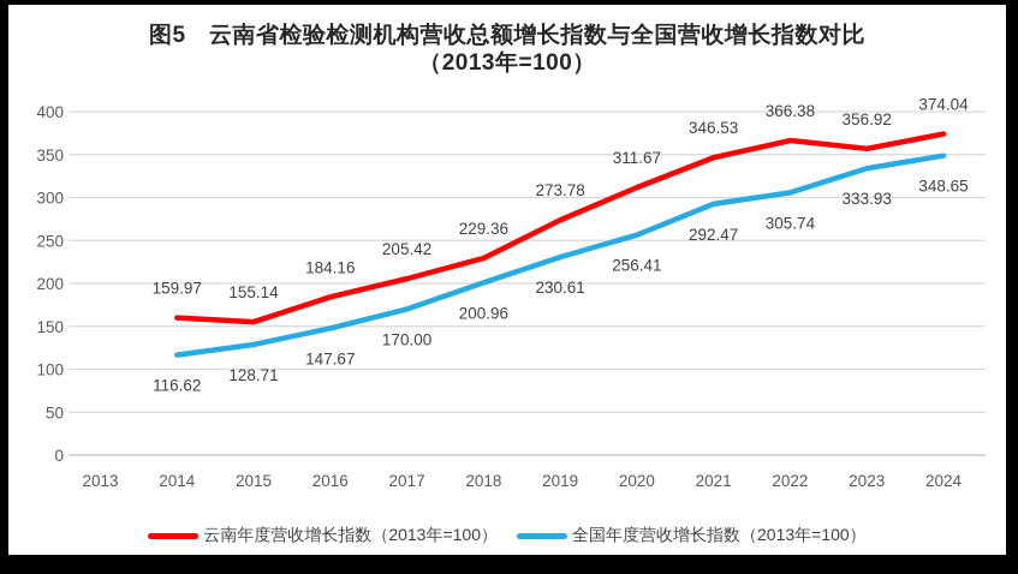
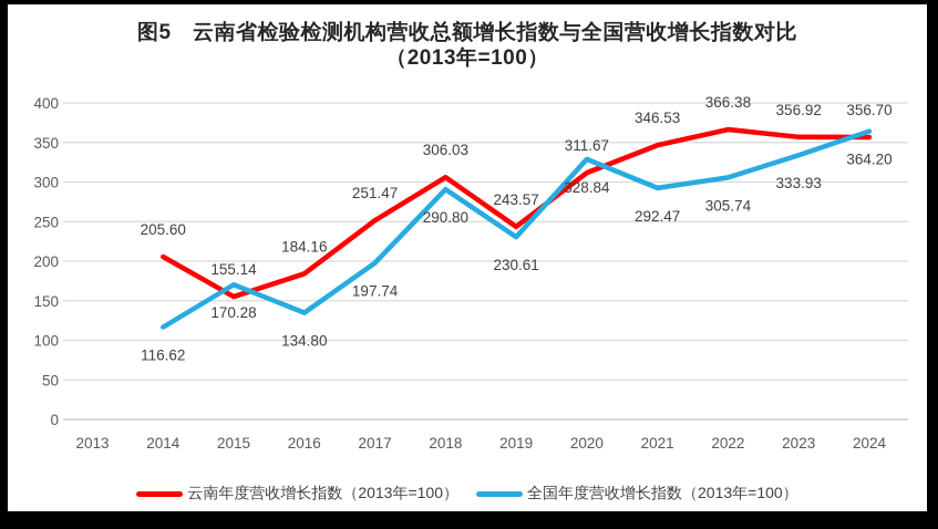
云南年度营收增长指数（2013年=100）/2014: 159.97 -> 205.60
全国年度营收增长指数（2013年=100）/2015: 128.71 -> 170.28
全国年度营收增长指数（2013年=100）/2016: 147.67 -> 134.80
云南年度营收增长指数（2013年=100）/2017: 205.42 -> 251.47
全国年度营收增长指数（2013年=100）/2017: 170.00 -> 197.74
云南年度营收增长指数（2013年=100）/2018: 229.36 -> 306.03
全国年度营收增长指数（2013年=100）/2018: 200.96 -> 290.80
云南年度营收增长指数（2013年=100）/2019: 273.78 -> 243.57
全国年度营收增长指数（2013年=100）/2020: 256.41 -> 328.84
云南年度营收增长指数（2013年=100）/2024: 374.04 -> 356.70
全国年度营收增长指数（2013年=100）/2024: 348.65 -> 364.20
